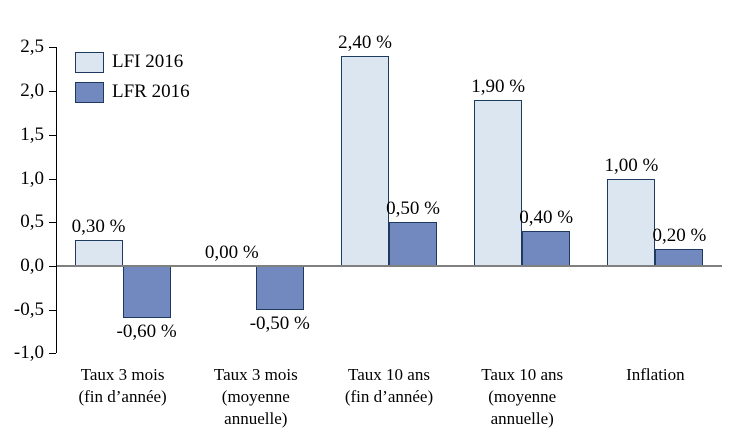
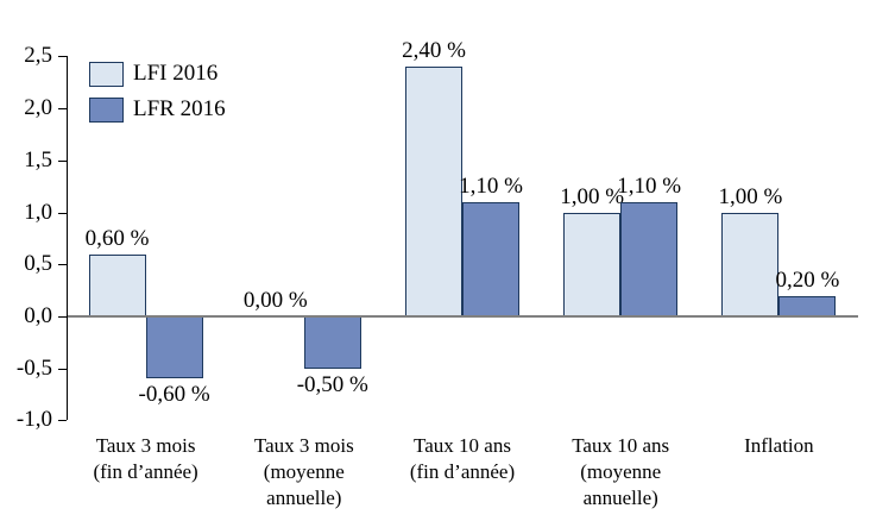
LFI 2016/Taux 3 mois (fin d’année): 0,30 -> 0,60
LFR 2016/Taux 10 ans (fin d’année): 0,50 -> 1,10
LFI 2016/Taux 10 ans (moyenne annuelle): 1,90 -> 1,00
LFR 2016/Taux 10 ans (moyenne annuelle): 0,40 -> 1,10
